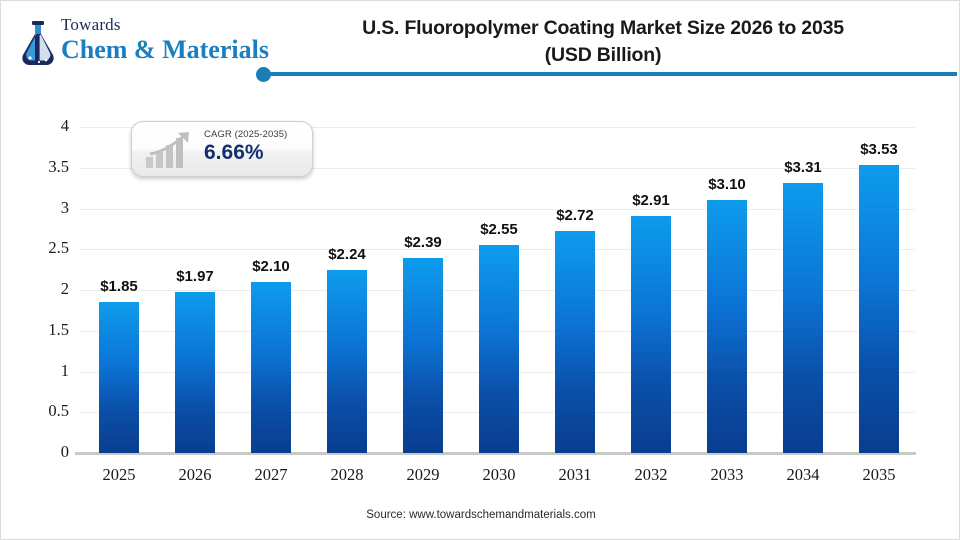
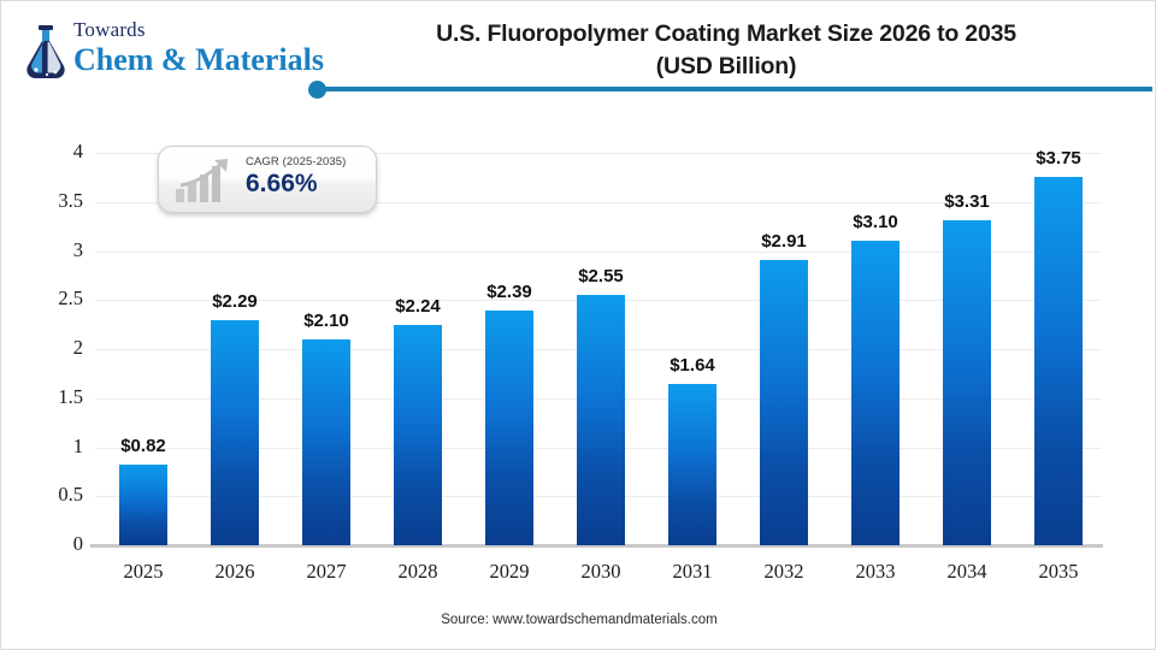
2025: $1.85 -> $0.82
2026: $1.97 -> $2.29
2031: $2.72 -> $1.64
2035: $3.53 -> $3.75
